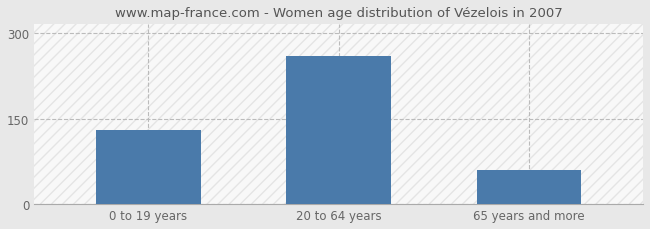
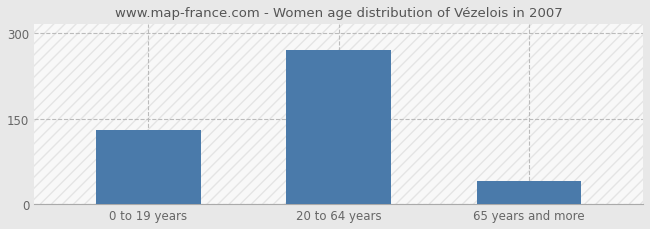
20 to 64 years: 260 -> 270
65 years and more: 60 -> 40
